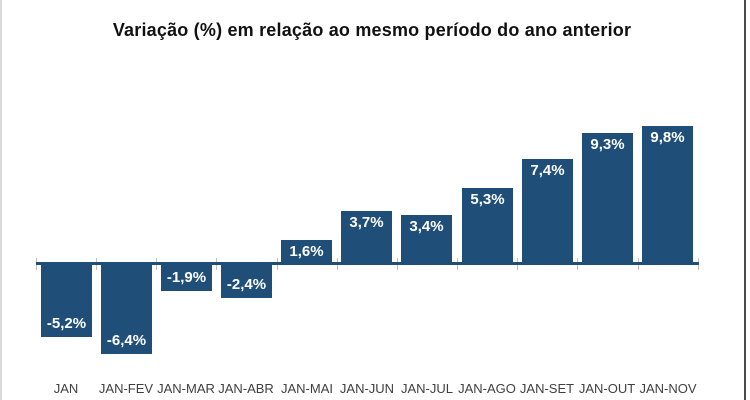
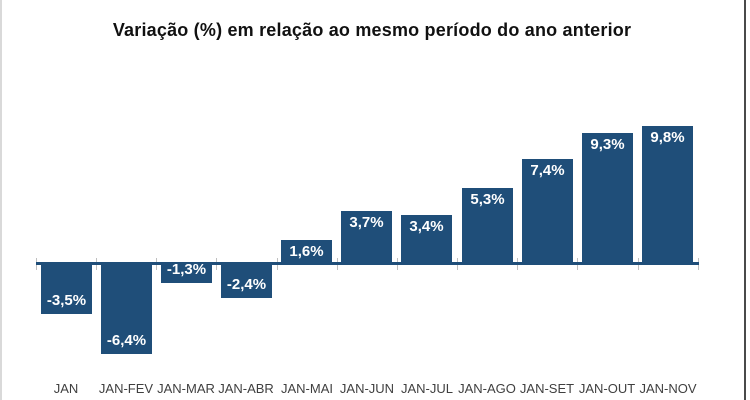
JAN: -5,2% -> -3,5%
JAN-MAR: -1,9% -> -1,3%
